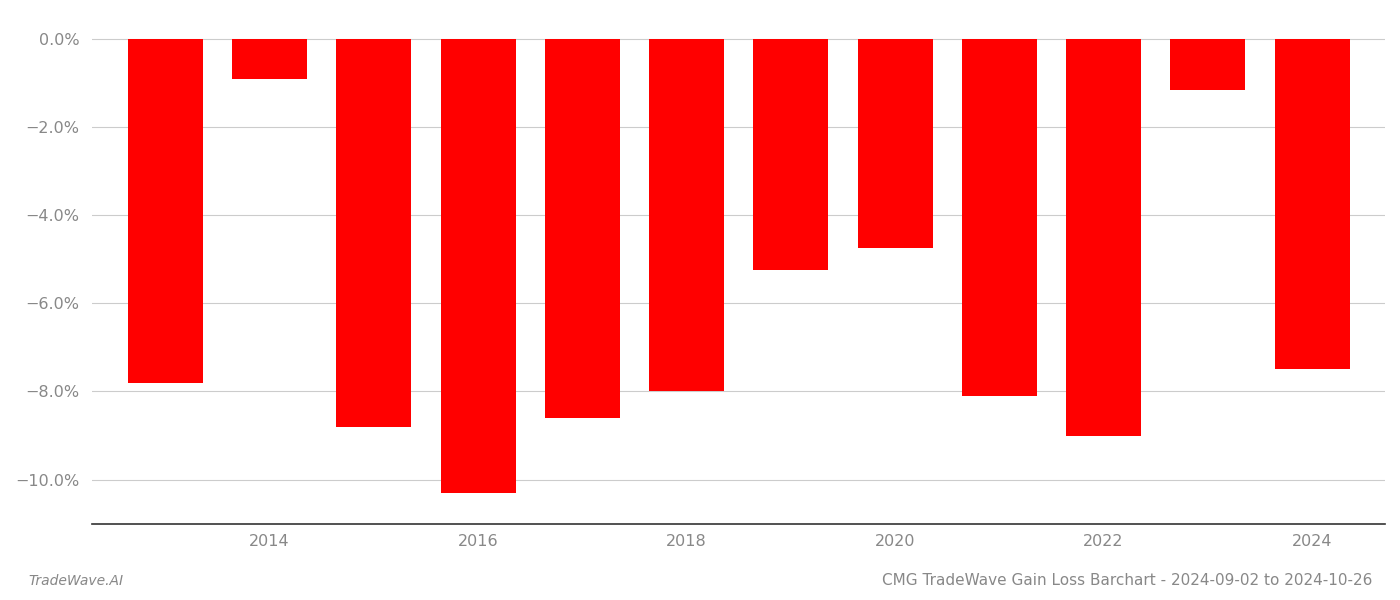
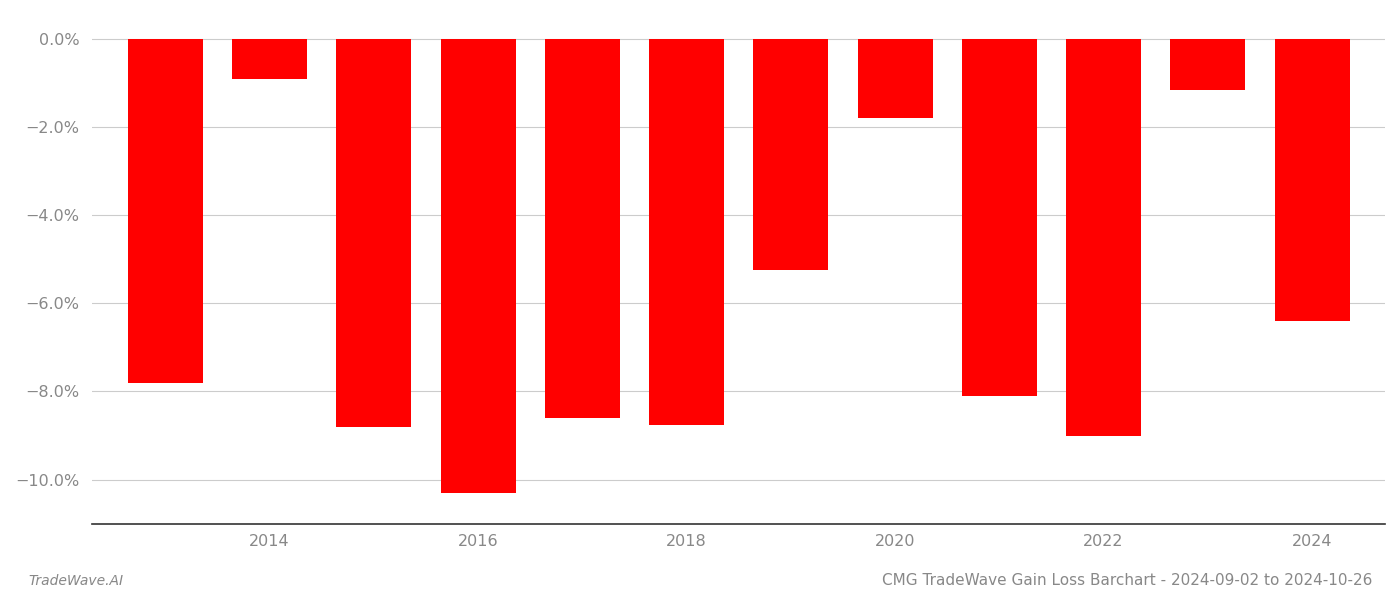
2018: -8.00% -> -8.75%
2020: -4.75% -> -1.80%
2024: -7.50% -> -6.40%
